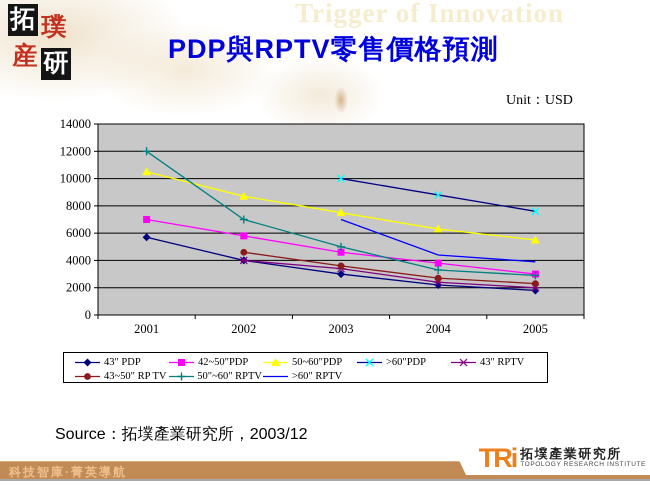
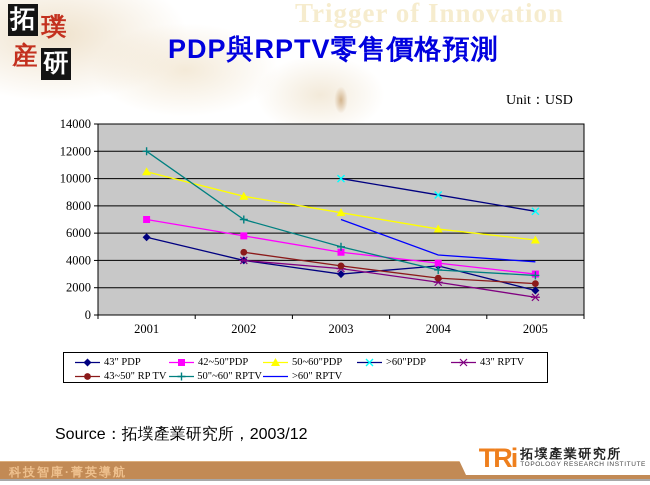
43" PDP/2004: 2200 -> 3600
43" RPTV/2005: 2000 -> 1300
